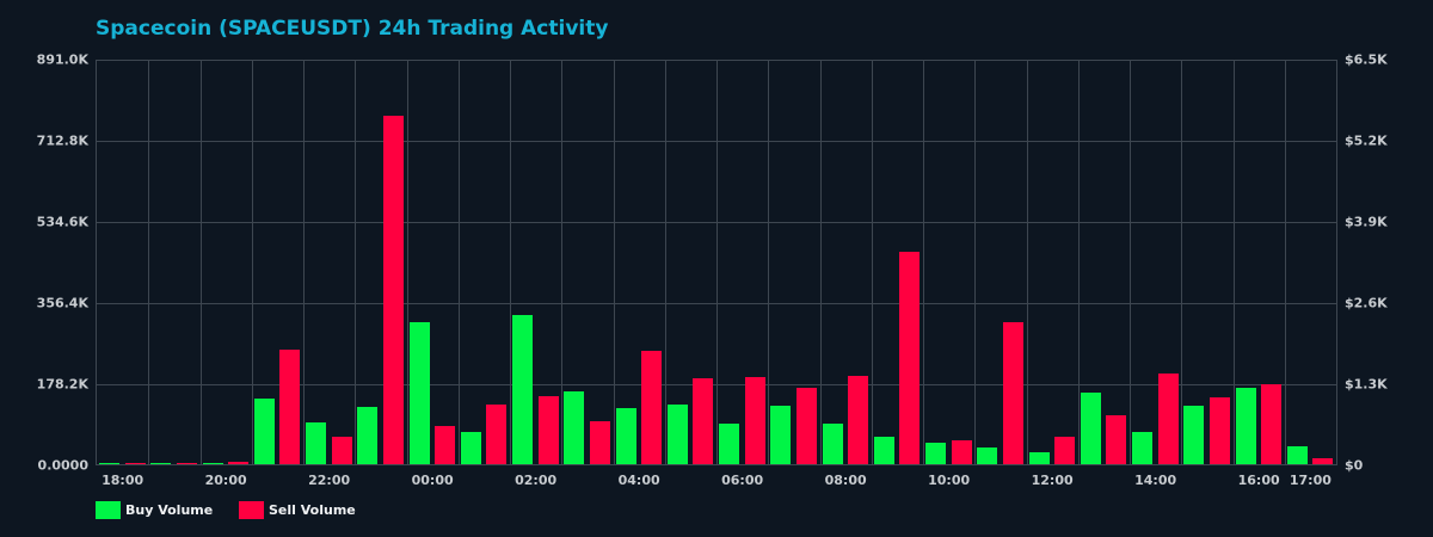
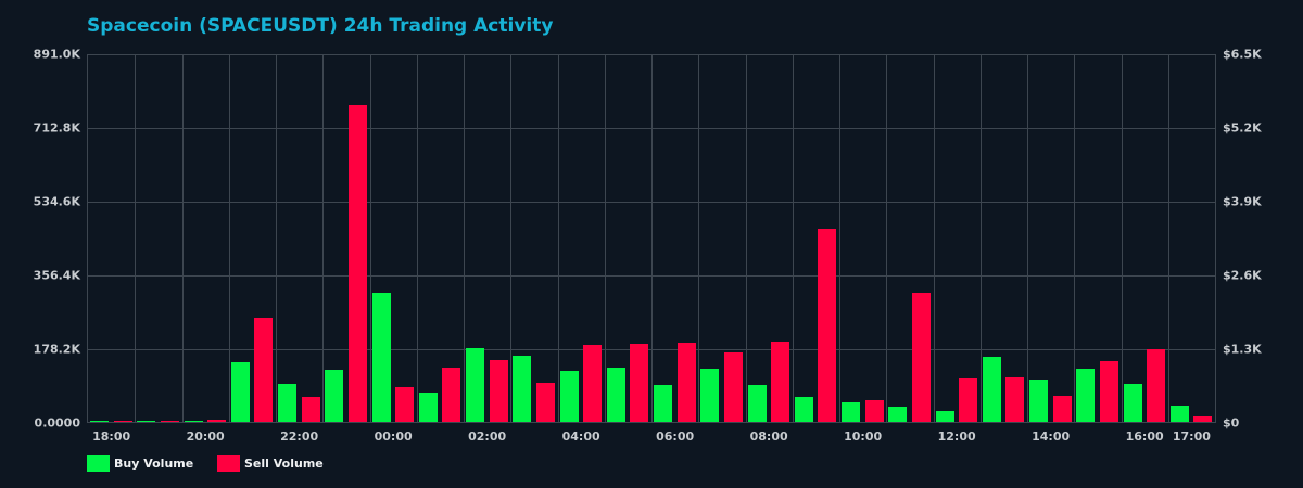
Buy Volume/02:00: 330K -> 180K
Sell Volume/04:00: 250K -> 190K
Sell Volume/12:00: 60K -> 100K
Buy Volume/14:00: 70K -> 100K
Sell Volume/14:00: 200K -> 60K
Buy Volume/16:00: 170K -> 90K
